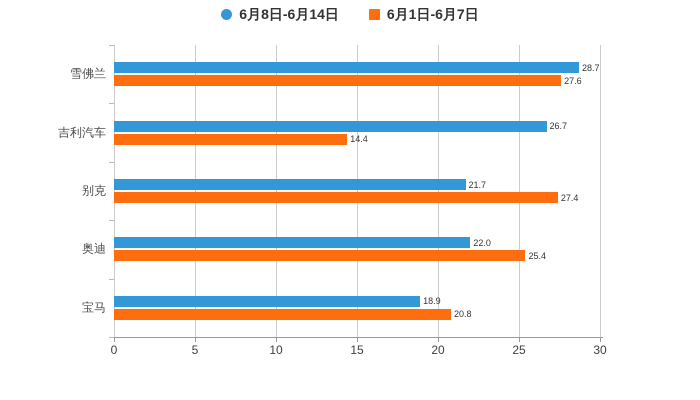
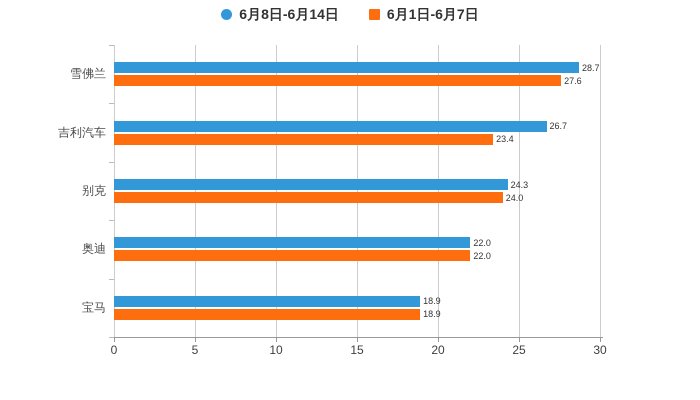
6月1日-6月7日/吉利汽车: 14.4 -> 23.4
6月8日-6月14日/别克: 21.7 -> 24.3
6月1日-6月7日/别克: 27.4 -> 24.0
6月1日-6月7日/奥迪: 25.4 -> 22.0
6月1日-6月7日/宝马: 20.8 -> 18.9
